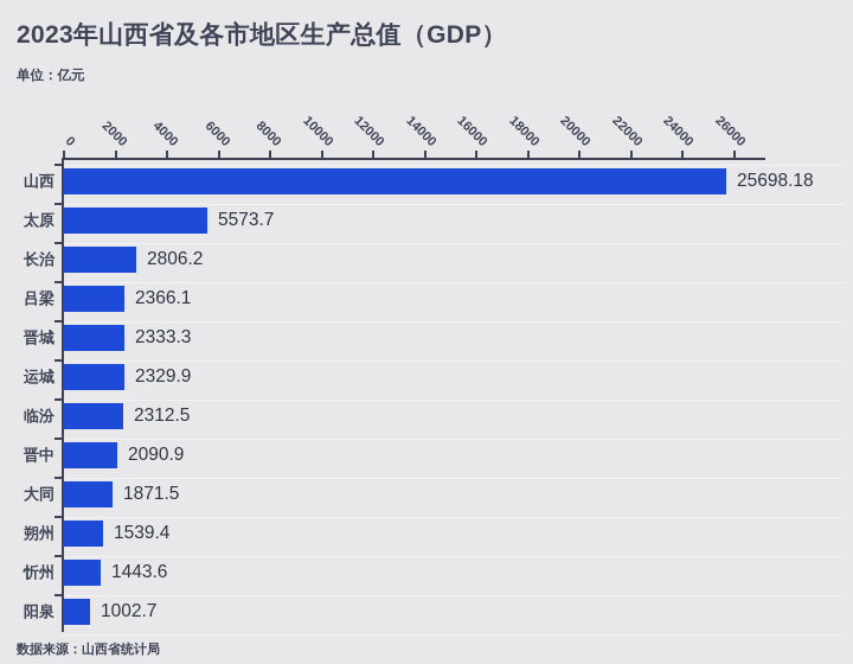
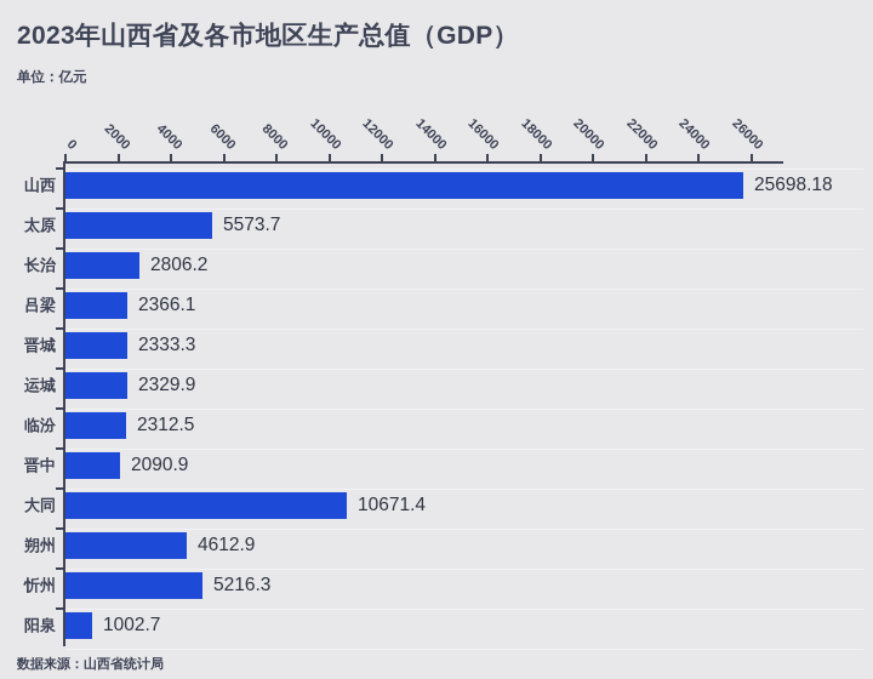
大同: 1871.5 -> 10671.4
朔州: 1539.4 -> 4612.9
忻州: 1443.6 -> 5216.3
